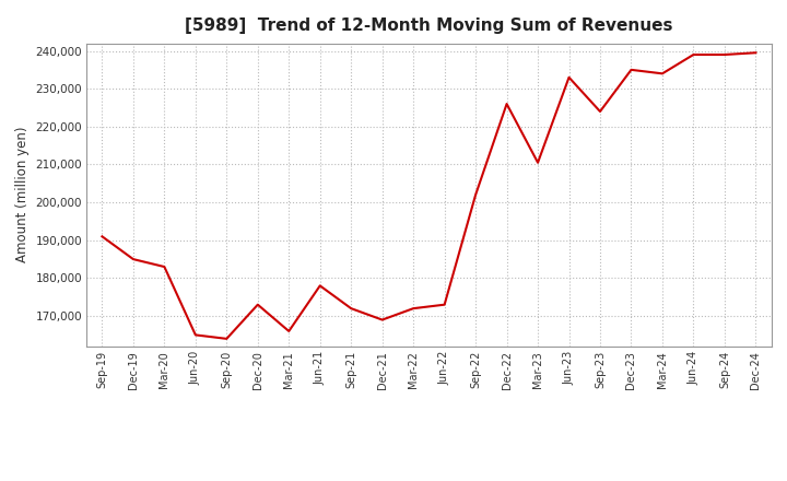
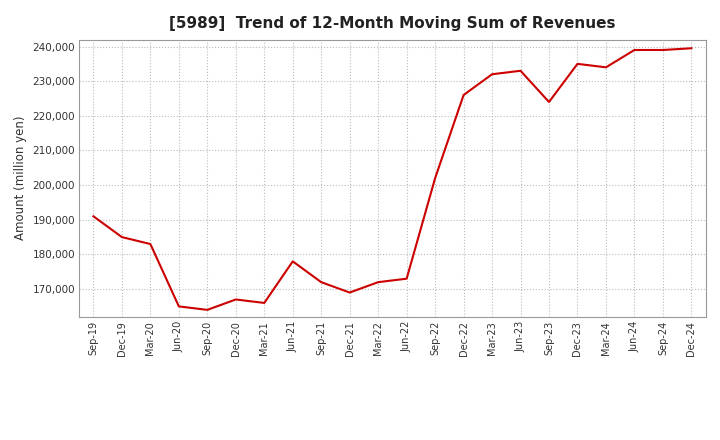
Dec-20: 173,000 -> 167,000
Mar-23: 210,500 -> 232,000
